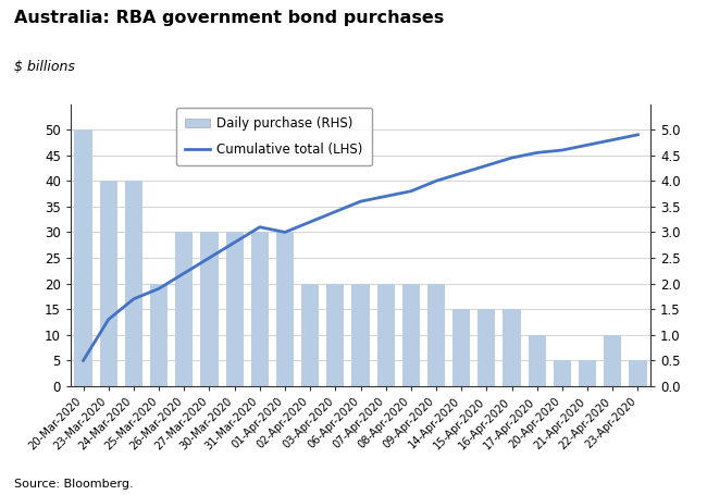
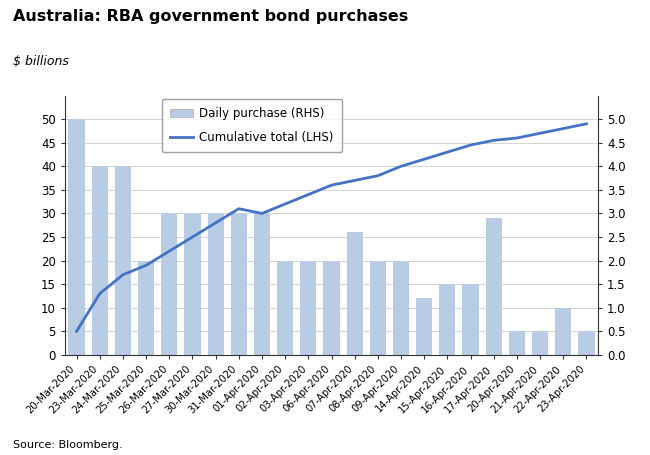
Daily purchase (RHS)/07-Apr-2020: 20 -> 26
Daily purchase (RHS)/14-Apr-2020: 15 -> 12
Daily purchase (RHS)/17-Apr-2020: 10 -> 29
